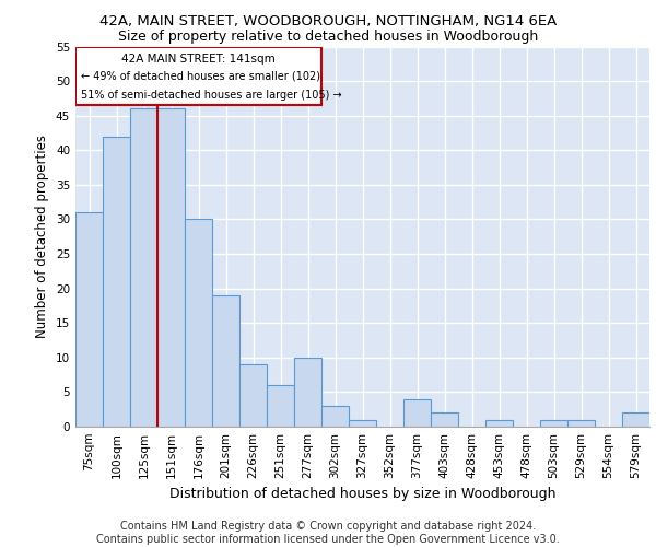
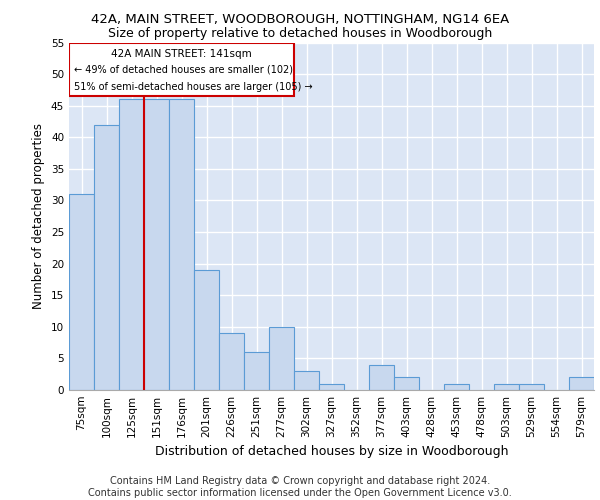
176sqm: 30 -> 46
